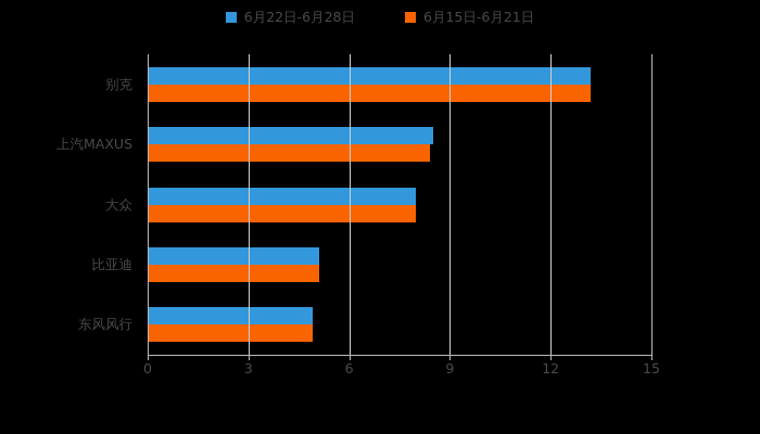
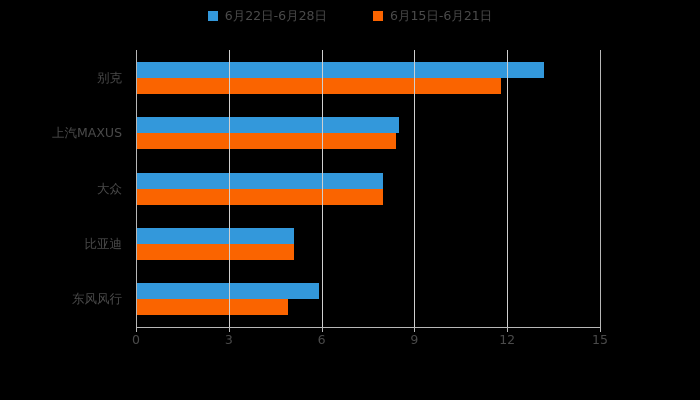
6月15日-6月21日/别克: 13.2 -> 11.8
6月22日-6月28日/东风风行: 4.9 -> 5.9
